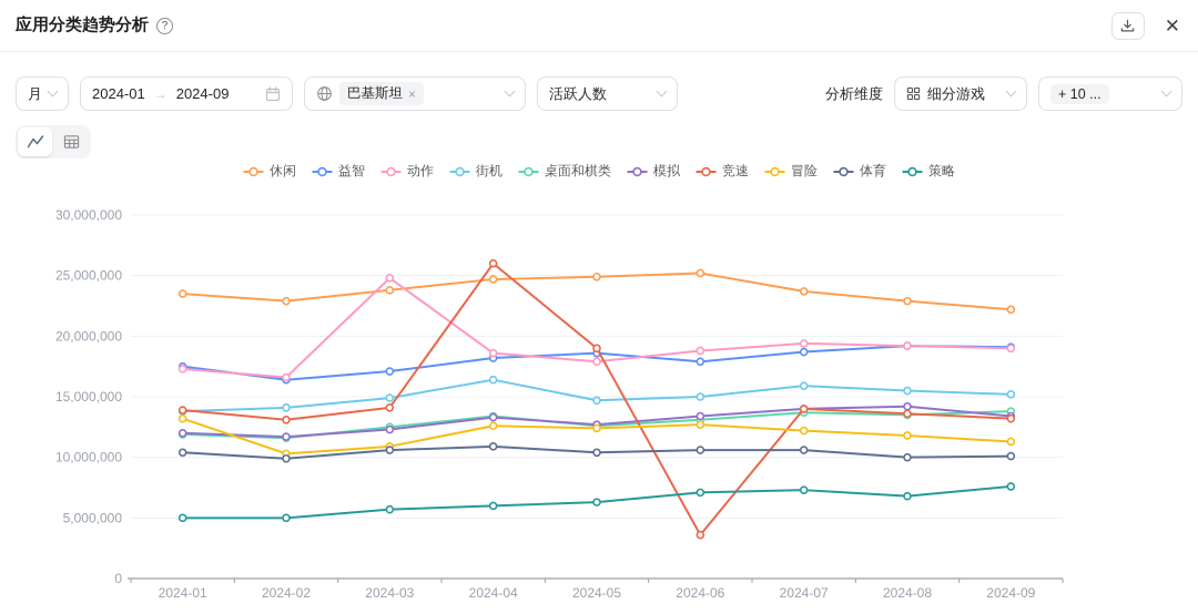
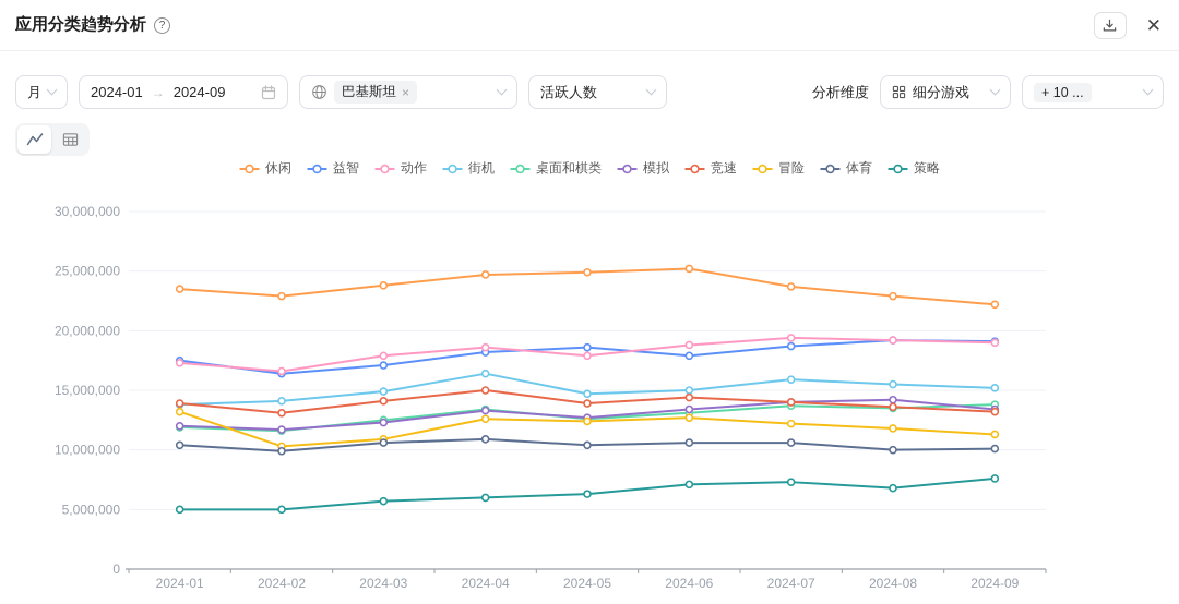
动作/2024-03: 24800000 -> 17900000
竞速/2024-04: 26000000 -> 15000000
竞速/2024-05: 19000000 -> 13900000
竞速/2024-06: 3600000 -> 14400000
